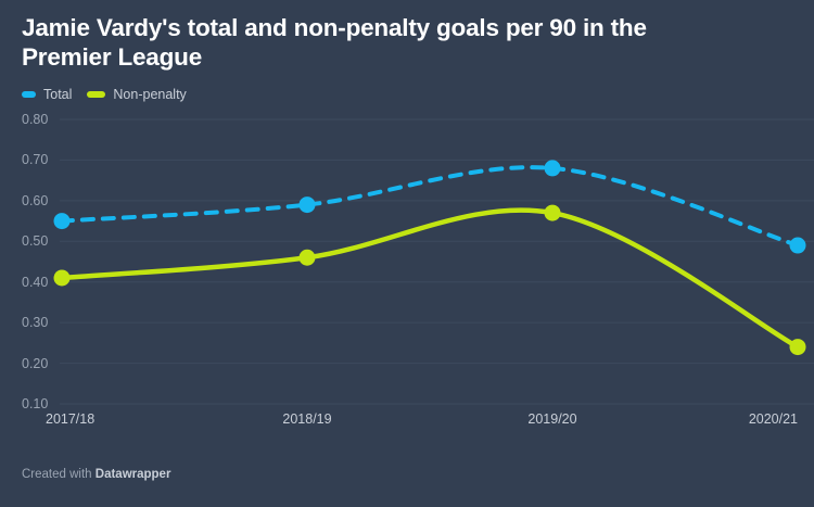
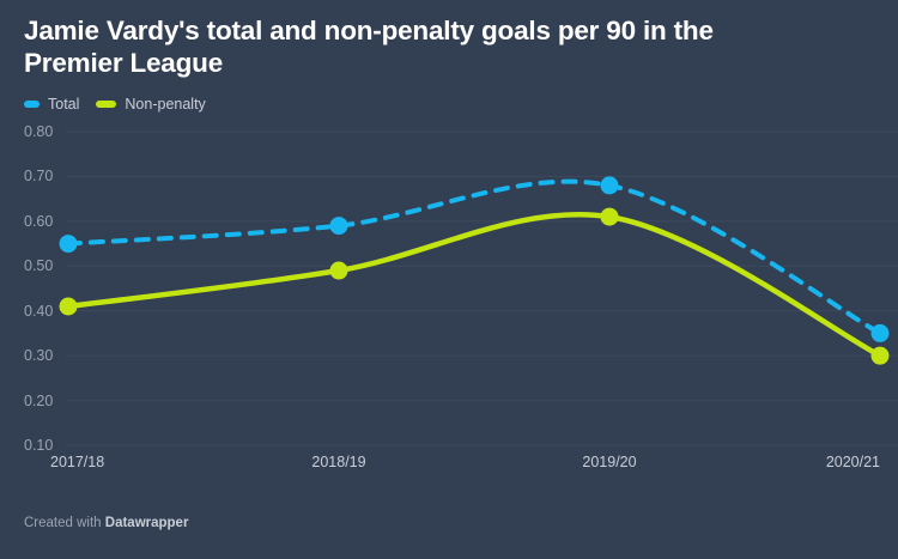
Non-penalty/2018/19: 0.46 -> 0.49
Non-penalty/2019/20: 0.57 -> 0.61
Total/2020/21: 0.49 -> 0.35
Non-penalty/2020/21: 0.24 -> 0.30
